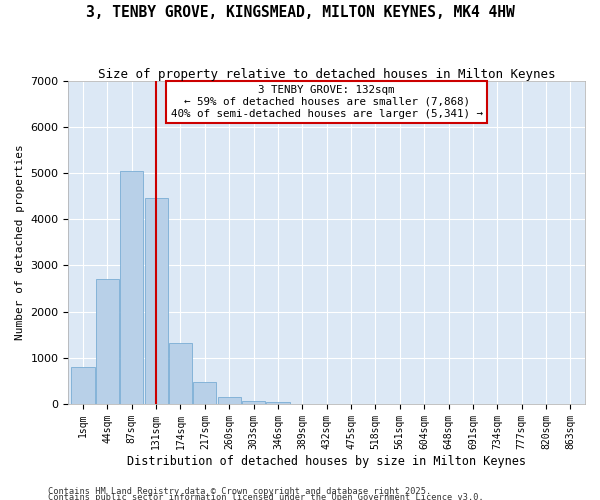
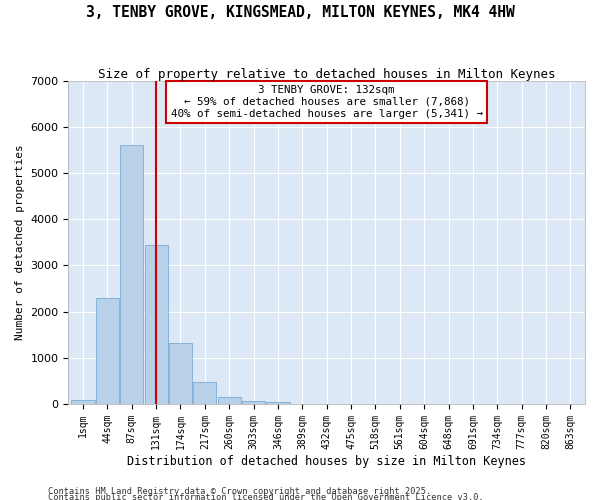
1sqm: 800 -> 80
44sqm: 2700 -> 2300
87sqm: 5050 -> 5600
131sqm: 4450 -> 3450
